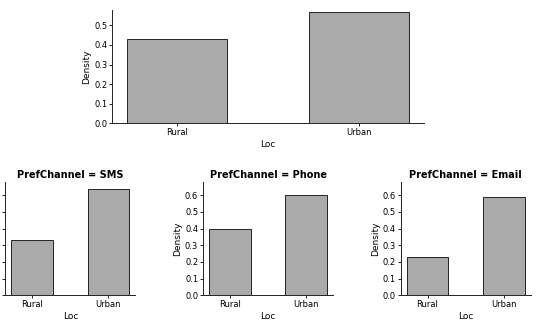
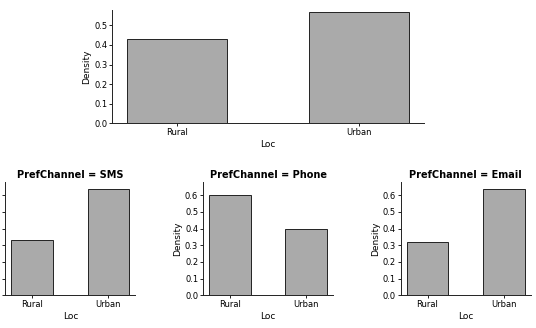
PrefChannel = Phone/Rural: 0.4 -> 0.6
PrefChannel = Phone/Urban: 0.6 -> 0.4
PrefChannel = Email/Rural: 0.23 -> 0.32
PrefChannel = Email/Urban: 0.59 -> 0.64
